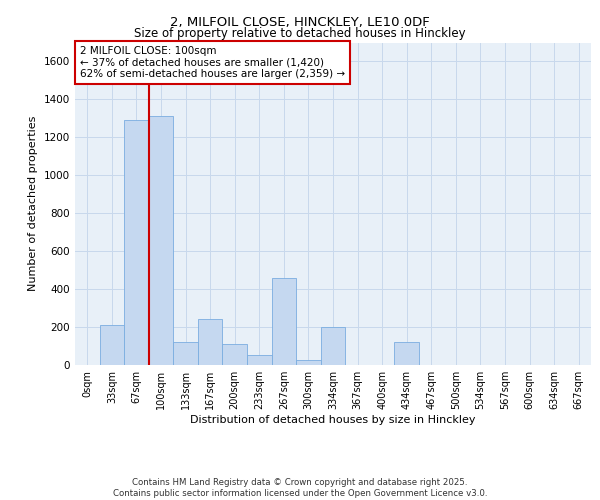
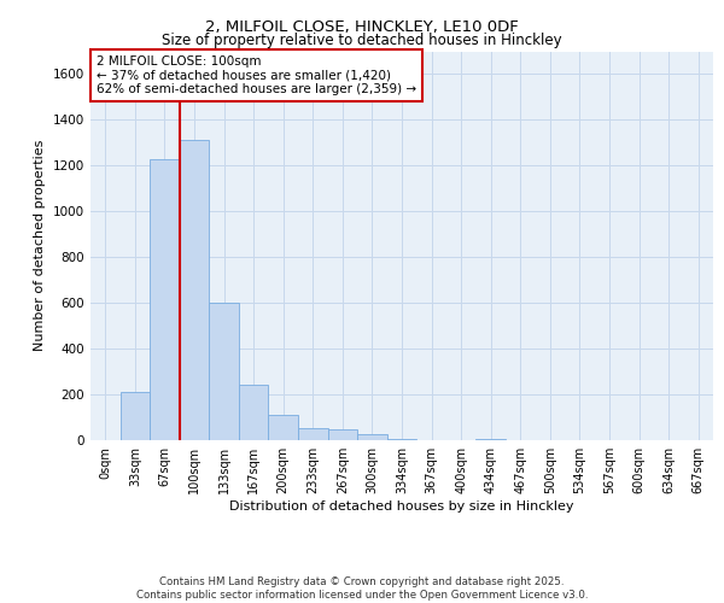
67sqm: 1290 -> 1230
133sqm: 120 -> 600
267sqm: 460 -> 50
334sqm: 200 -> 0
434sqm: 120 -> 0
